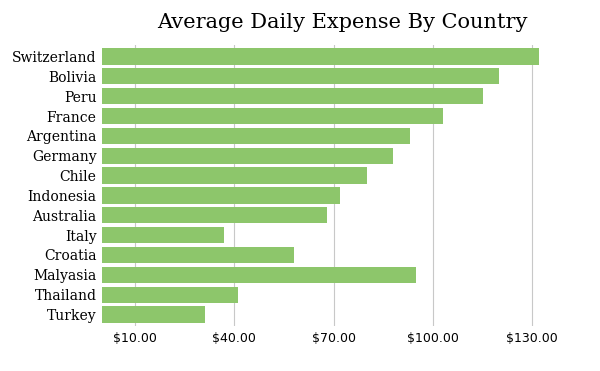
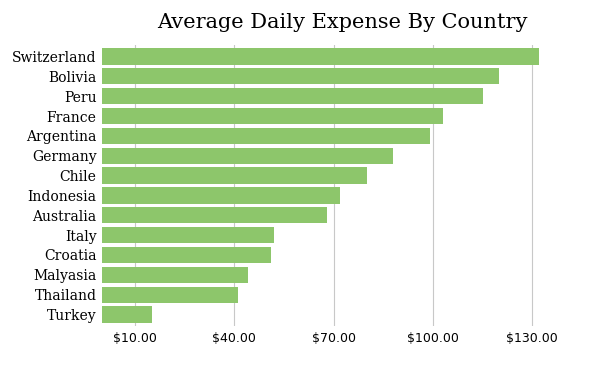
Argentina: $93 -> $99
Italy: $37 -> $52
Croatia: $58 -> $51
Malyasia: $95 -> $44
Turkey: $31 -> $15
